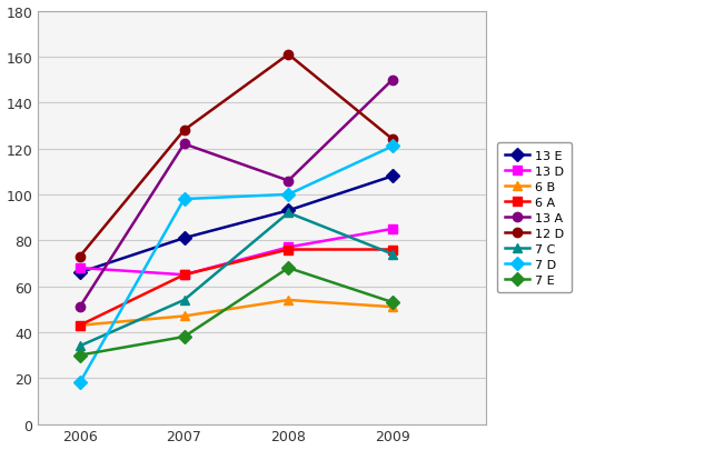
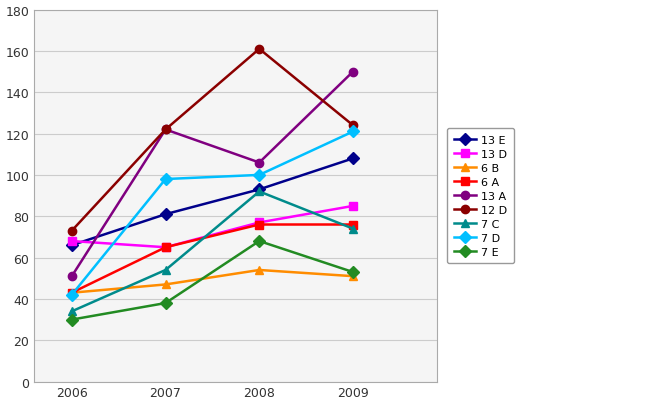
7 D/2006: 18 -> 42
12 D/2007: 128 -> 122
